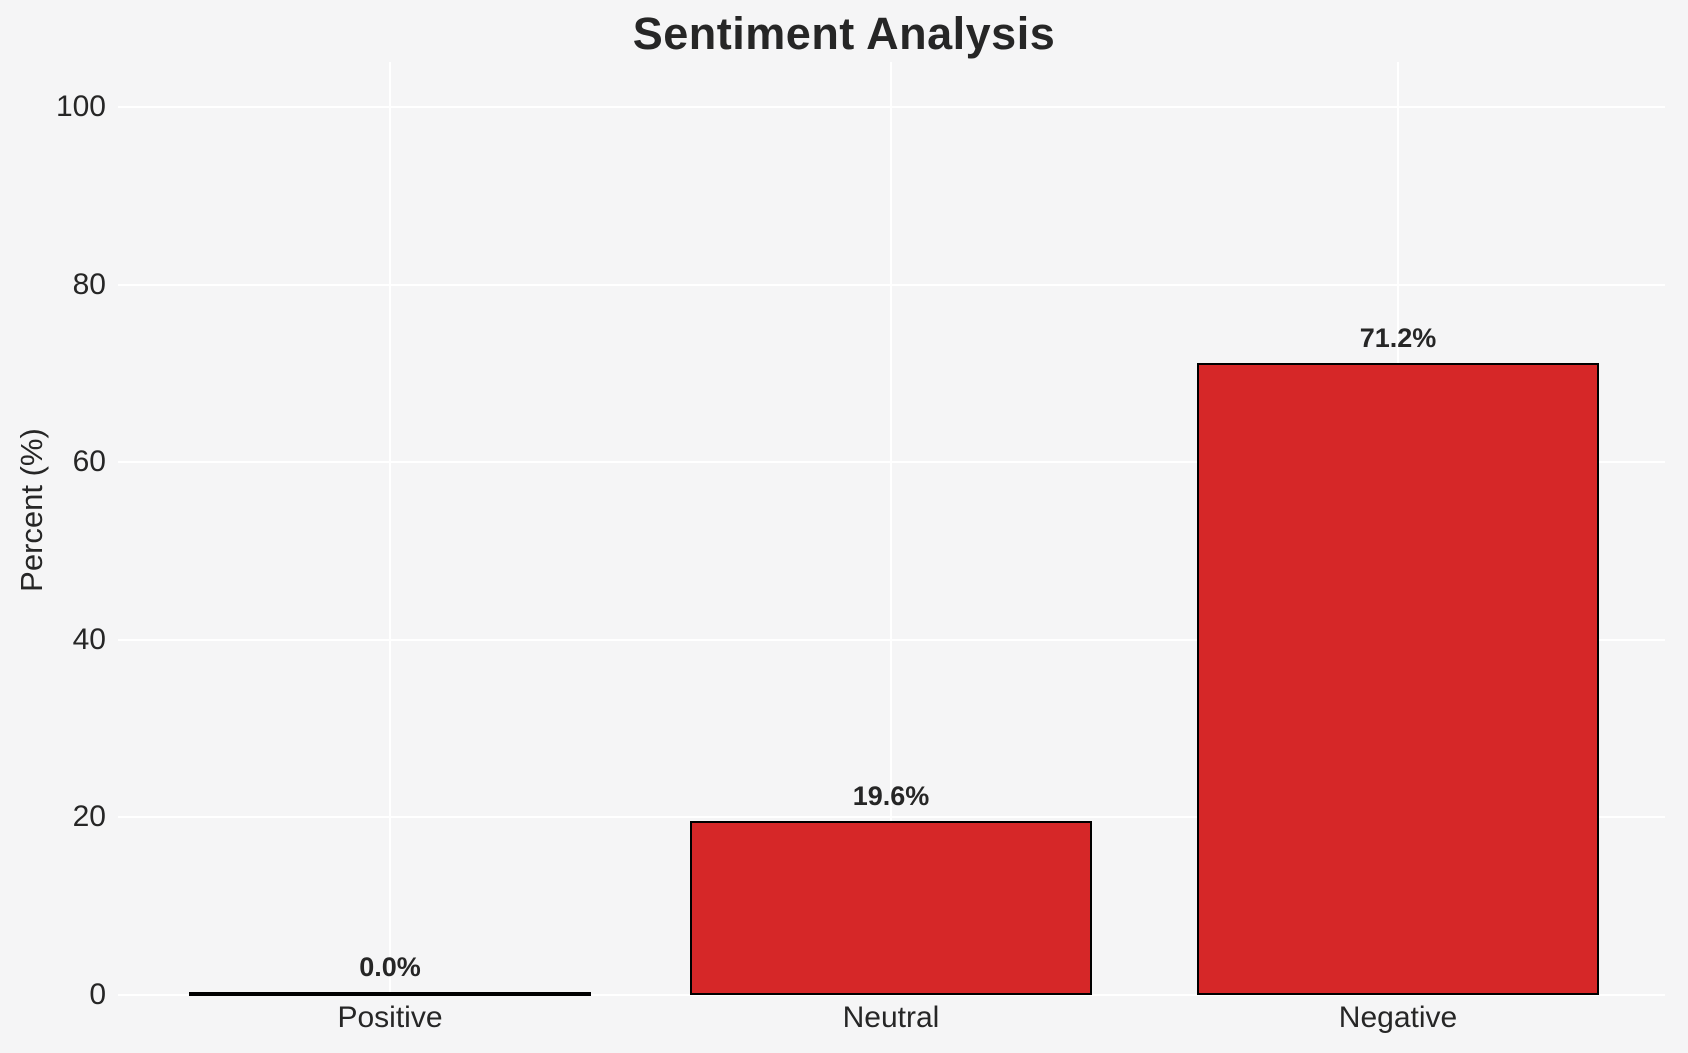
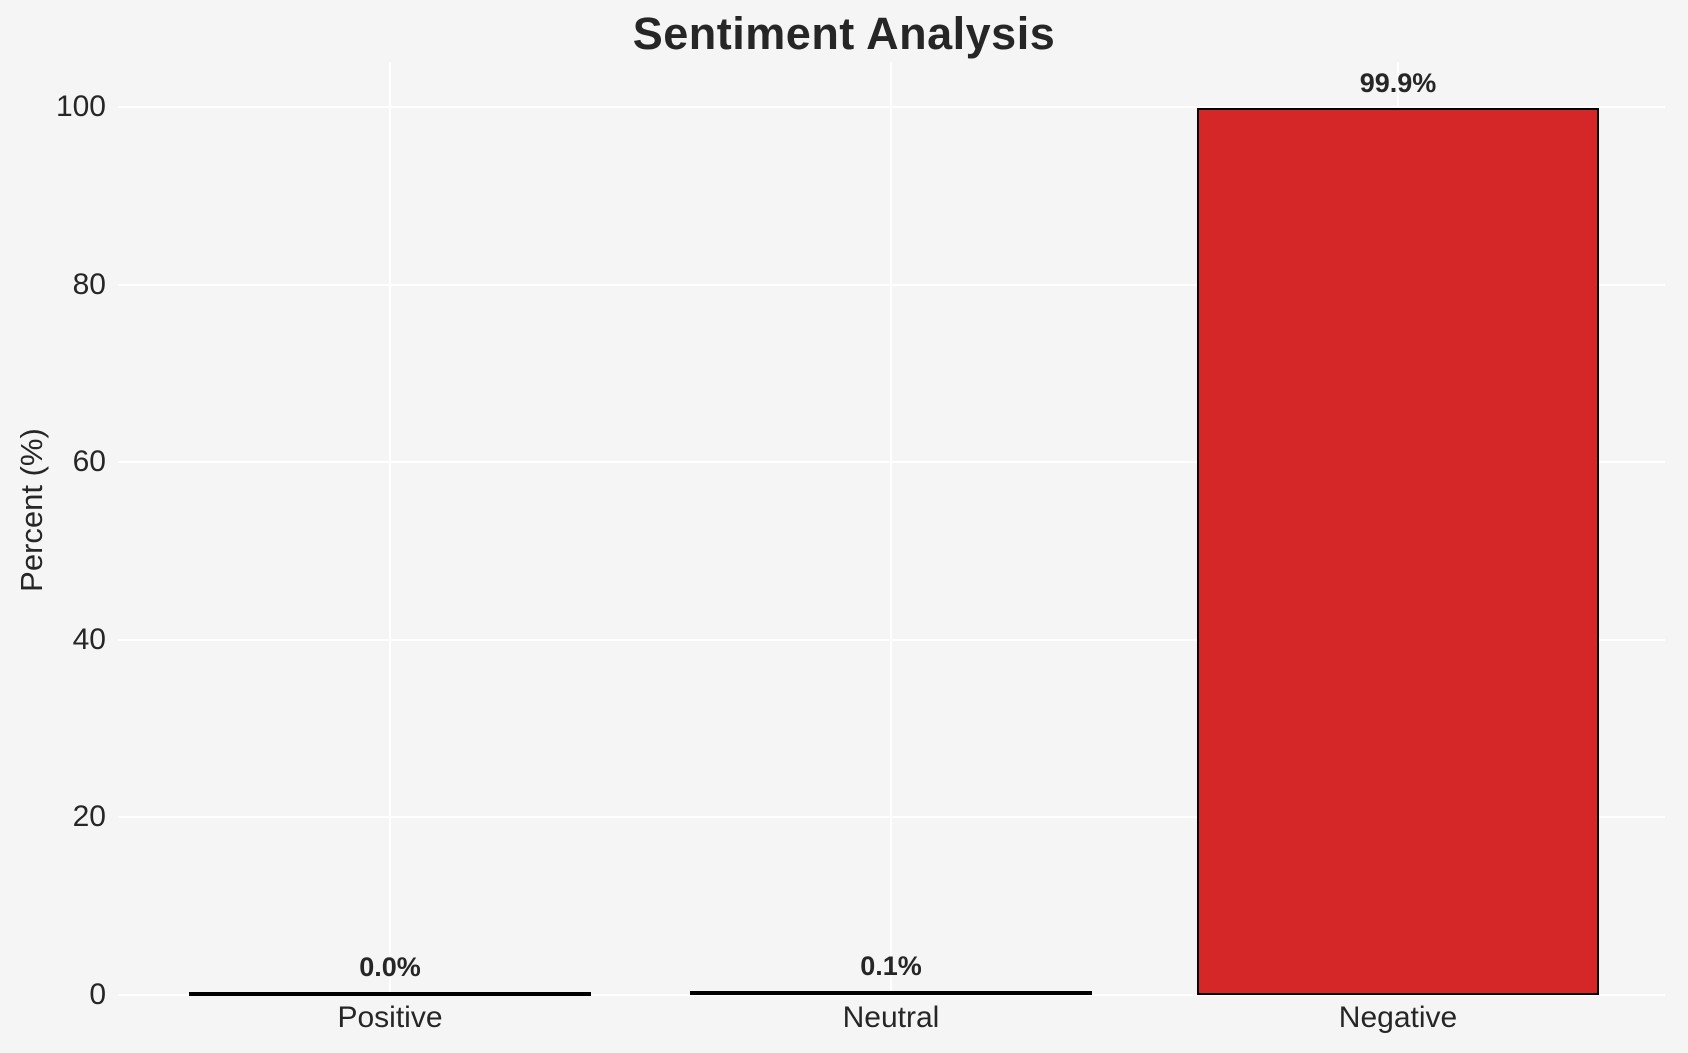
Neutral: 19.6% -> 0.1%
Negative: 71.2% -> 99.9%
